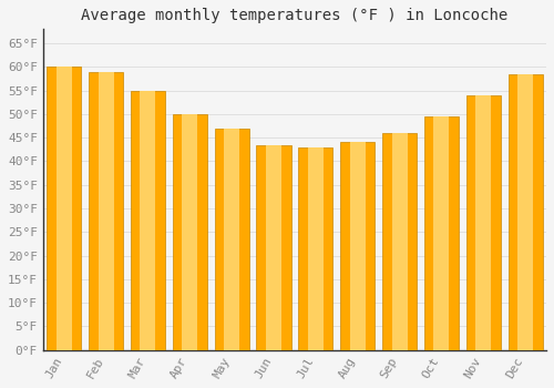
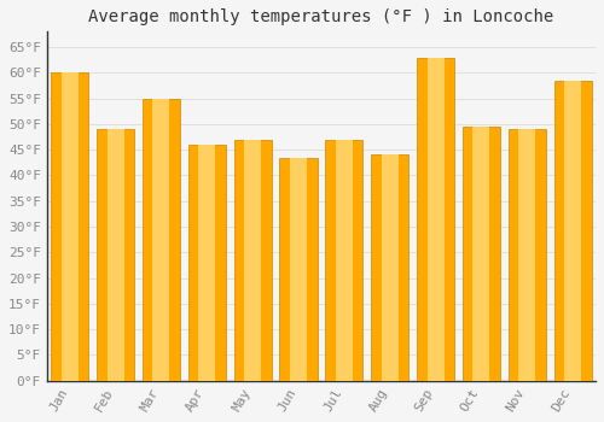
Feb: 59.0°F -> 49.0°F
Apr: 50.0°F -> 46.0°F
Jul: 43.0°F -> 47.0°F
Sep: 46.0°F -> 63.0°F
Nov: 54.0°F -> 49.0°F
